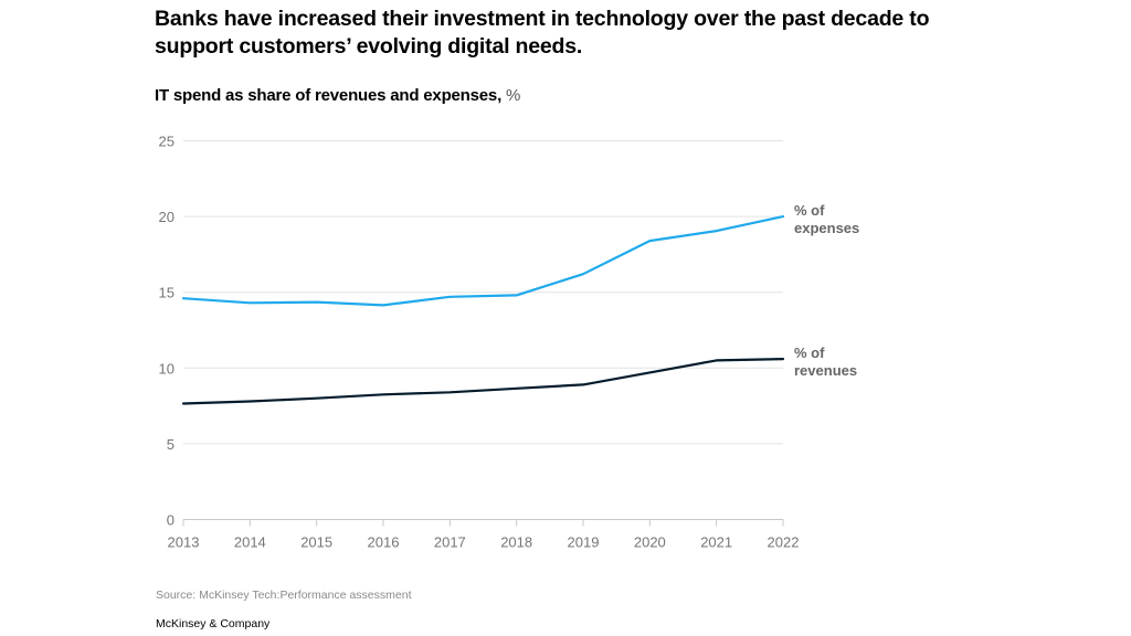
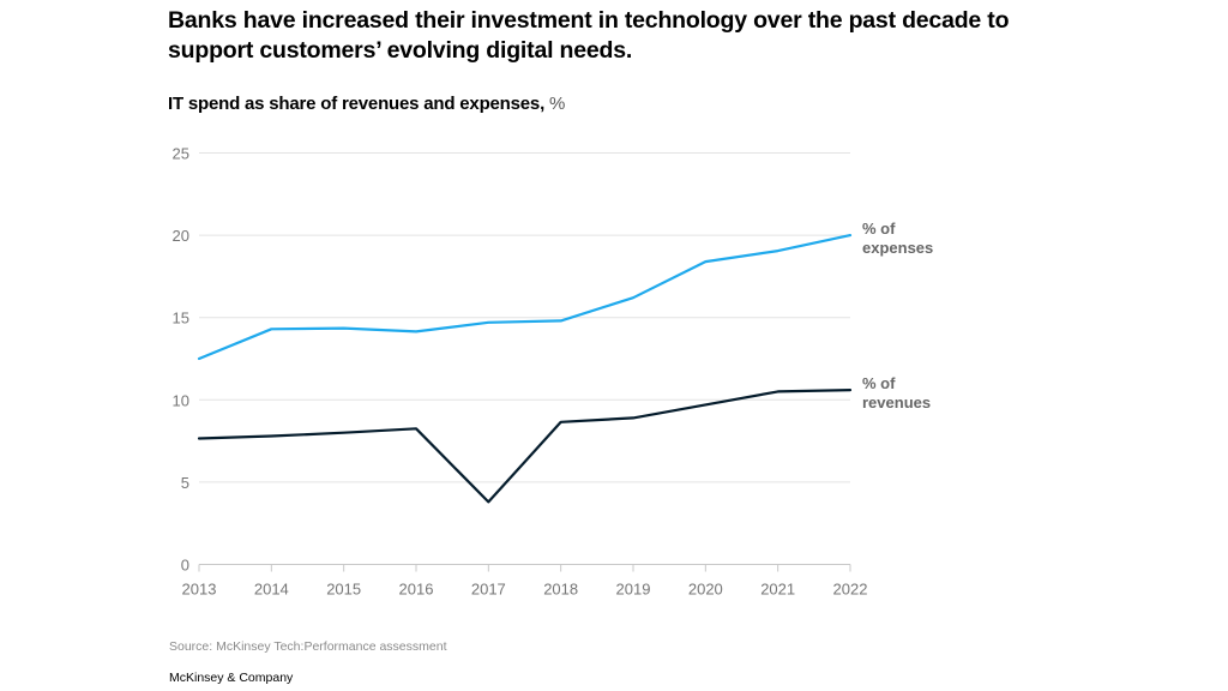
% of expenses/2013: 14.6 -> 12.5
% of revenues/2017: 8.4 -> 3.8
